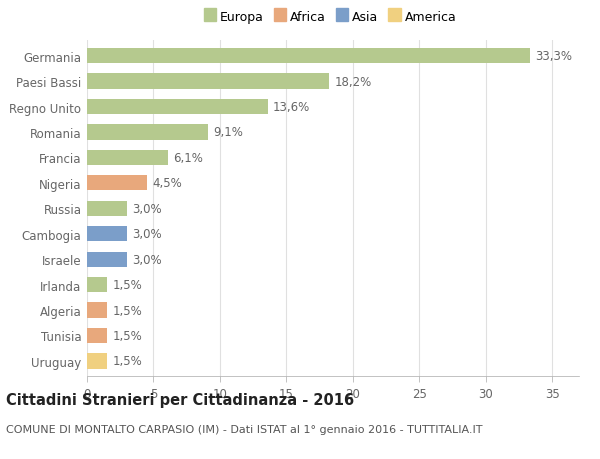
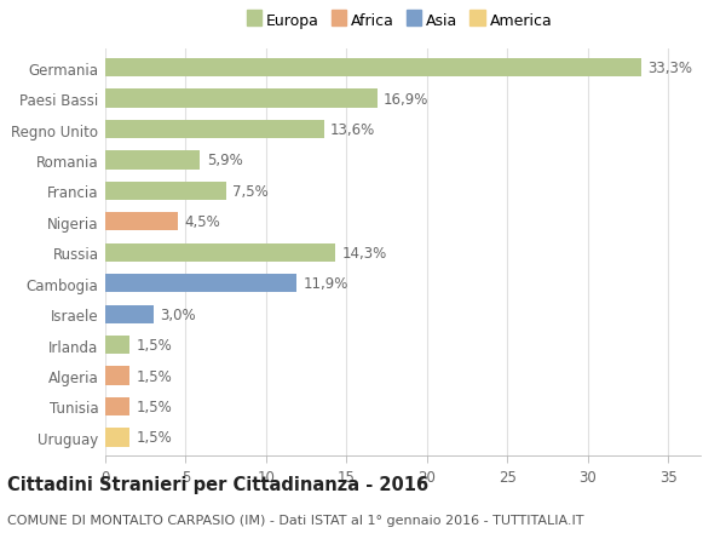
Paesi Bassi: 18,2% -> 16,9%
Romania: 9,1% -> 5,9%
Francia: 6,1% -> 7,5%
Russia: 3,0% -> 14,3%
Cambogia: 3,0% -> 11,9%
